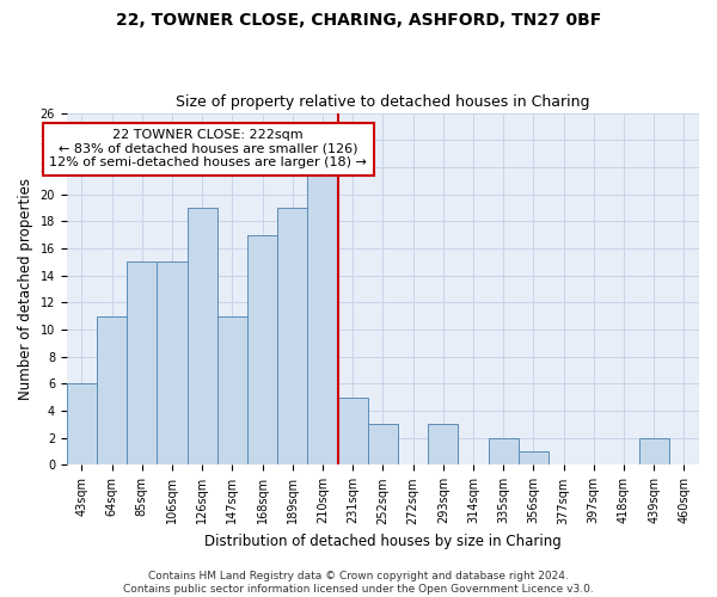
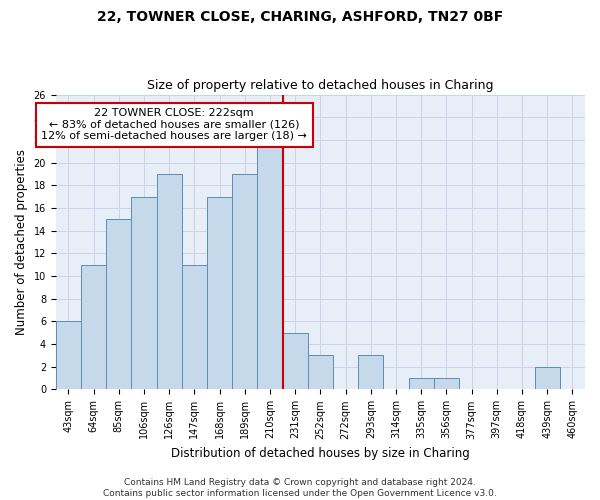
106sqm: 15 -> 17
335sqm: 2 -> 1
